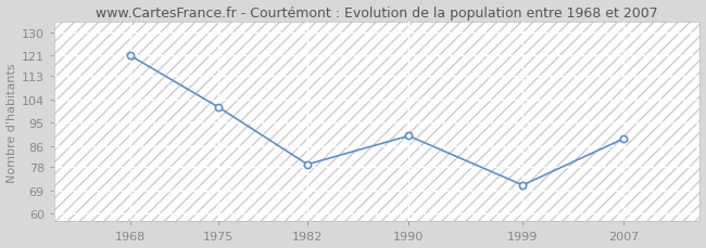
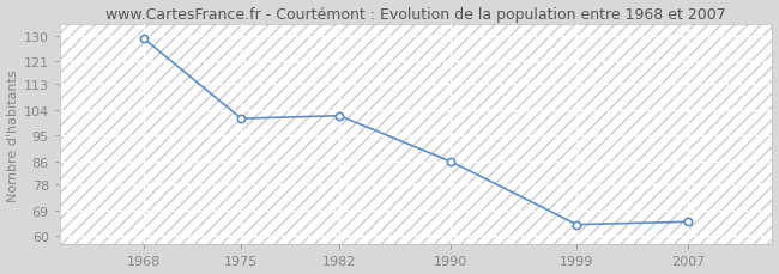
1968: 121 -> 129
1982: 79 -> 102
1990: 90 -> 86
1999: 71 -> 64
2007: 89 -> 65
